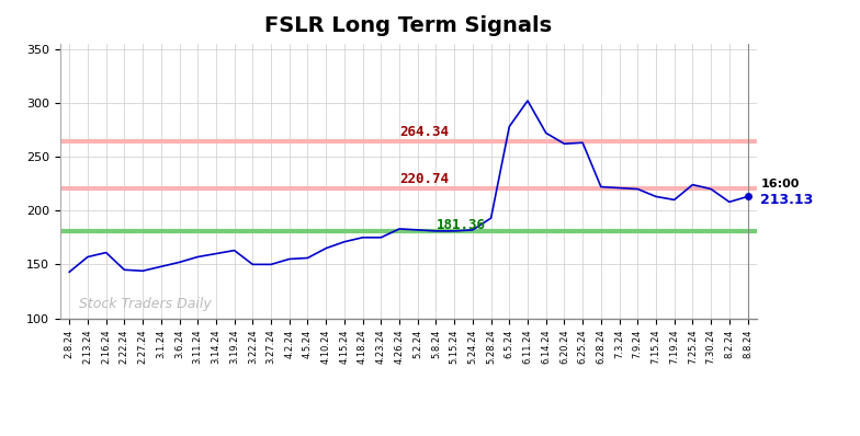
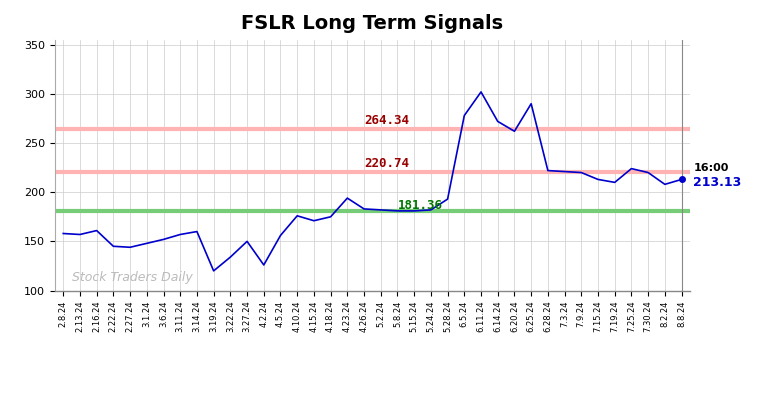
2.8.24: 143 -> 158
3.19.24: 163 -> 120
3.22.24: 150 -> 134
4.2.24: 155 -> 126
4.10.24: 165 -> 176
4.23.24: 175 -> 194
6.25.24: 263 -> 290
